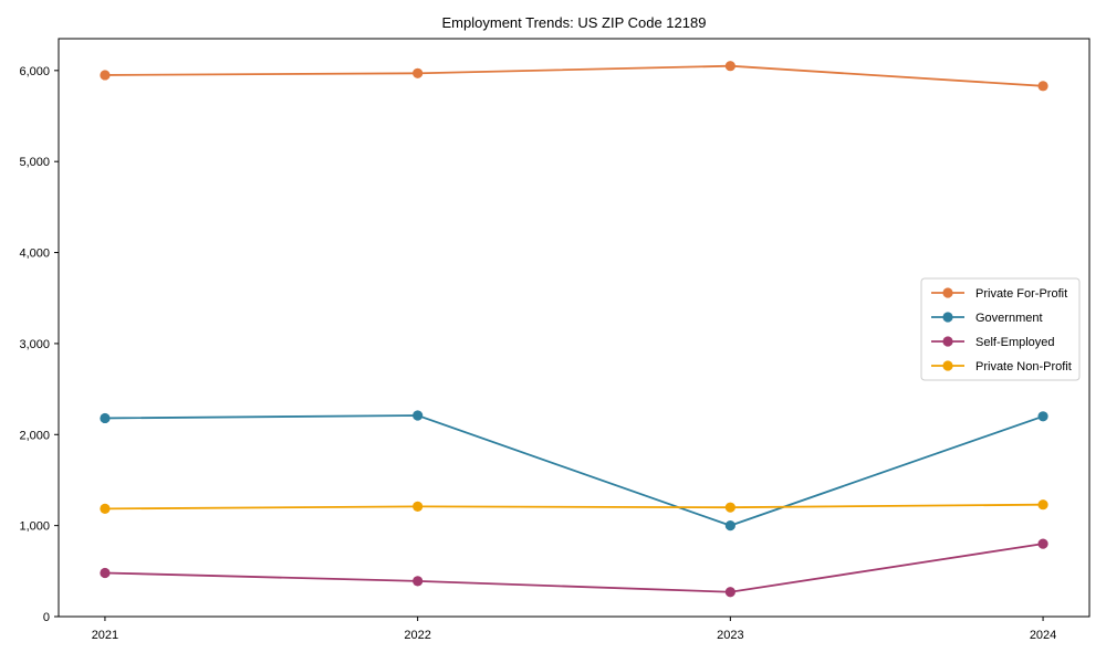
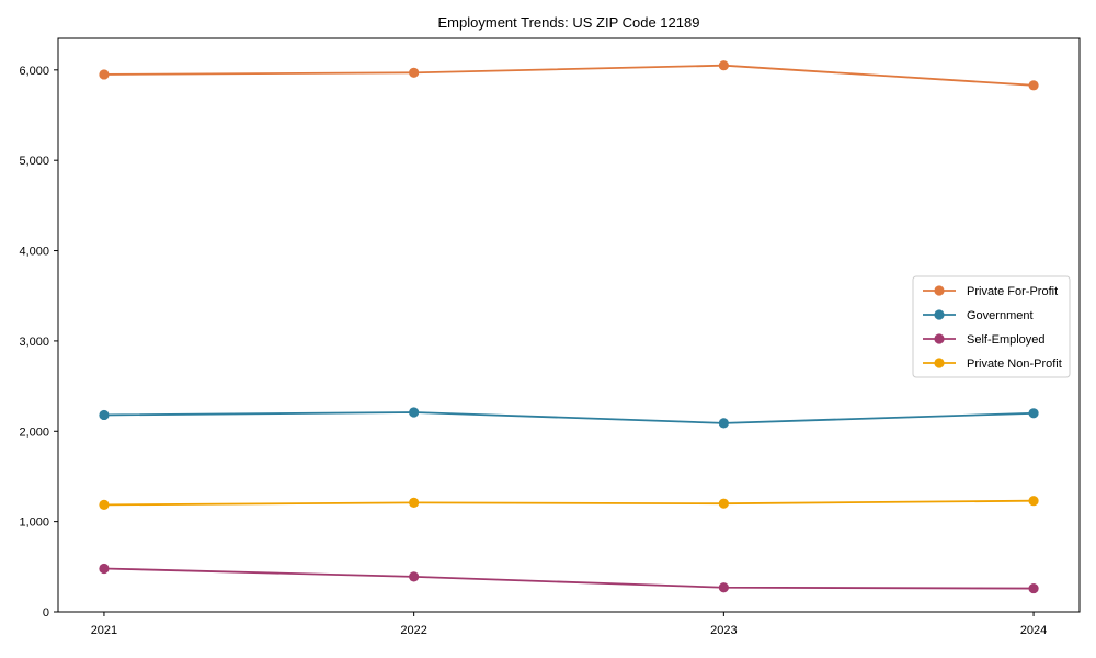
Government/2023: 1000 -> 2100
Self-Employed/2024: 800 -> 300
